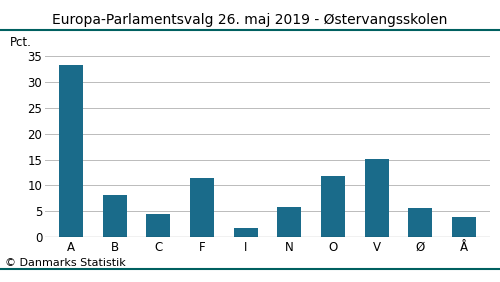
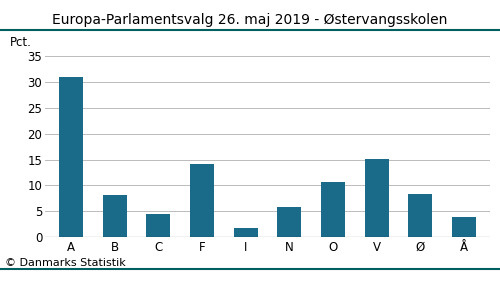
A: 33.3 -> 31.0
F: 11.4 -> 14.2
O: 11.9 -> 10.6
Ø: 5.6 -> 8.4
